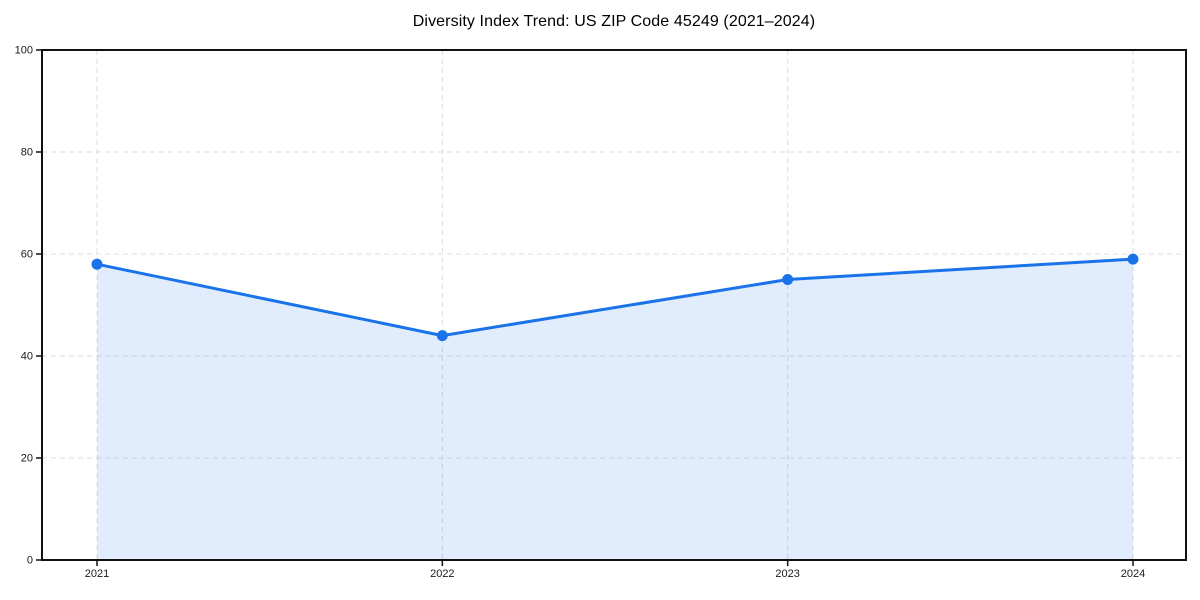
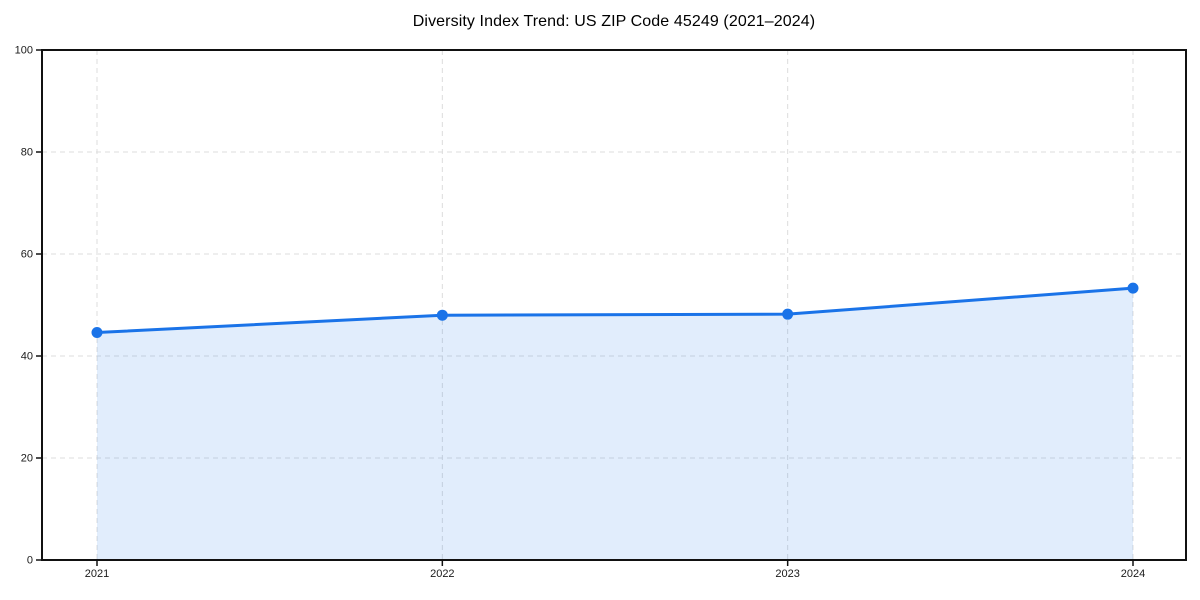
2021: 58 -> 45
2022: 44 -> 48
2023: 55 -> 48
2024: 59 -> 53
